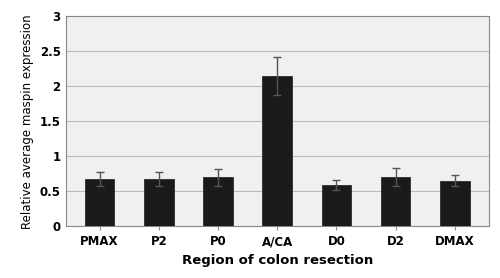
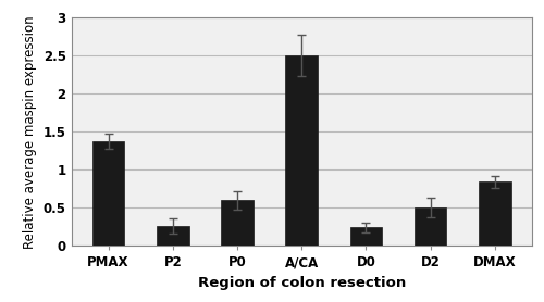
PMAX: 0.68 -> 1.38
P2: 0.68 -> 0.26
P0: 0.70 -> 0.60
A/CA: 2.15 -> 2.50
D0: 0.59 -> 0.24
D2: 0.70 -> 0.50
DMAX: 0.65 -> 0.84
